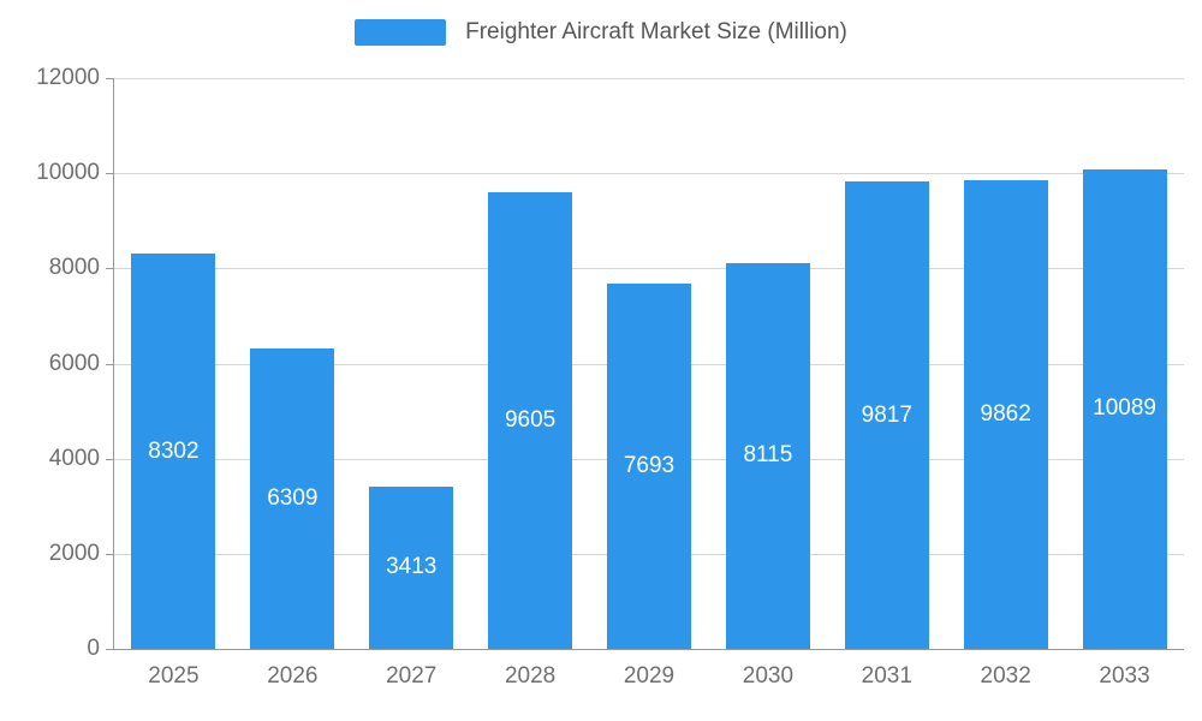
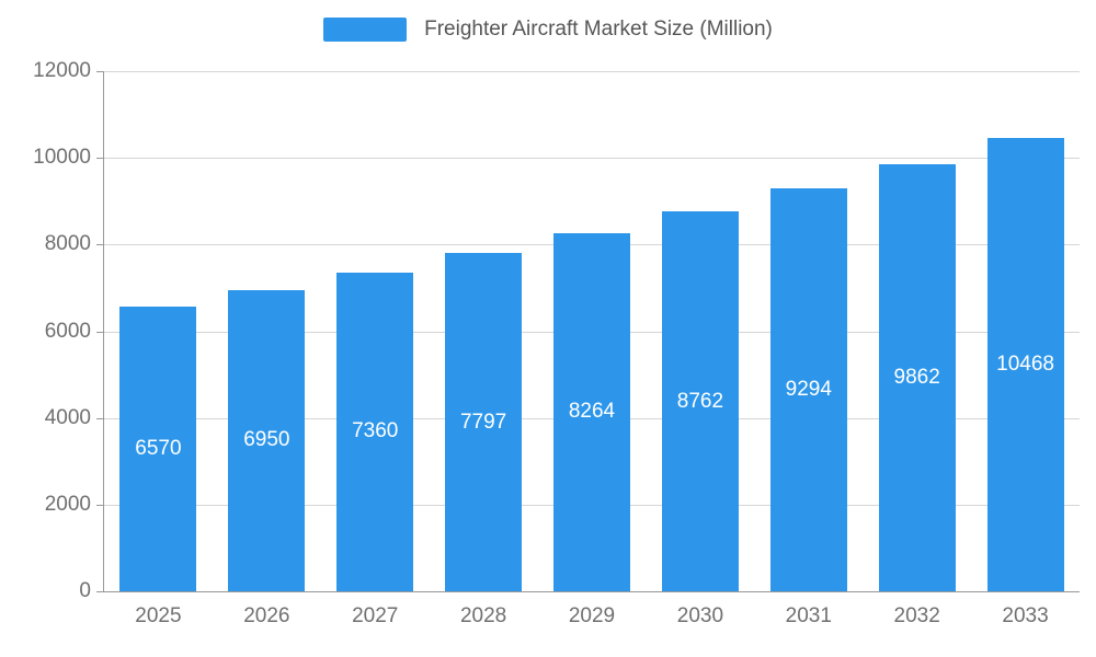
2025: 8302 -> 6570
2026: 6309 -> 6950
2027: 3413 -> 7360
2028: 9605 -> 7797
2029: 7693 -> 8264
2030: 8115 -> 8762
2031: 9817 -> 9294
2033: 10089 -> 10468
